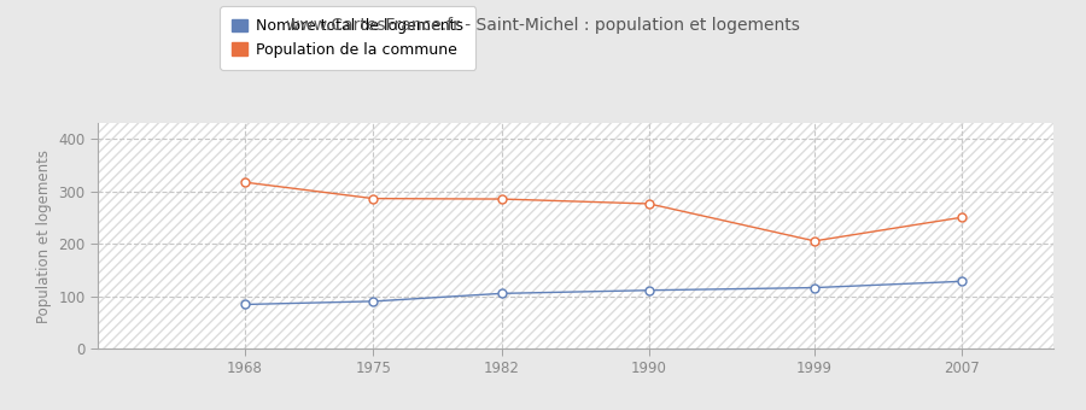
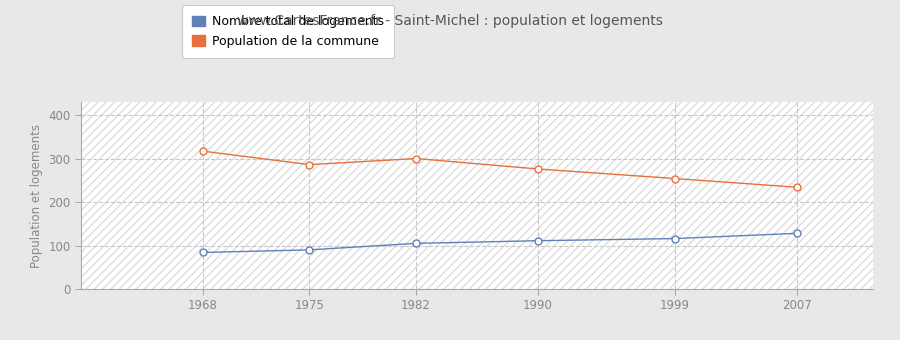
Population de la commune/1982: 285 -> 300
Population de la commune/1999: 205 -> 254
Population de la commune/2007: 250 -> 234
